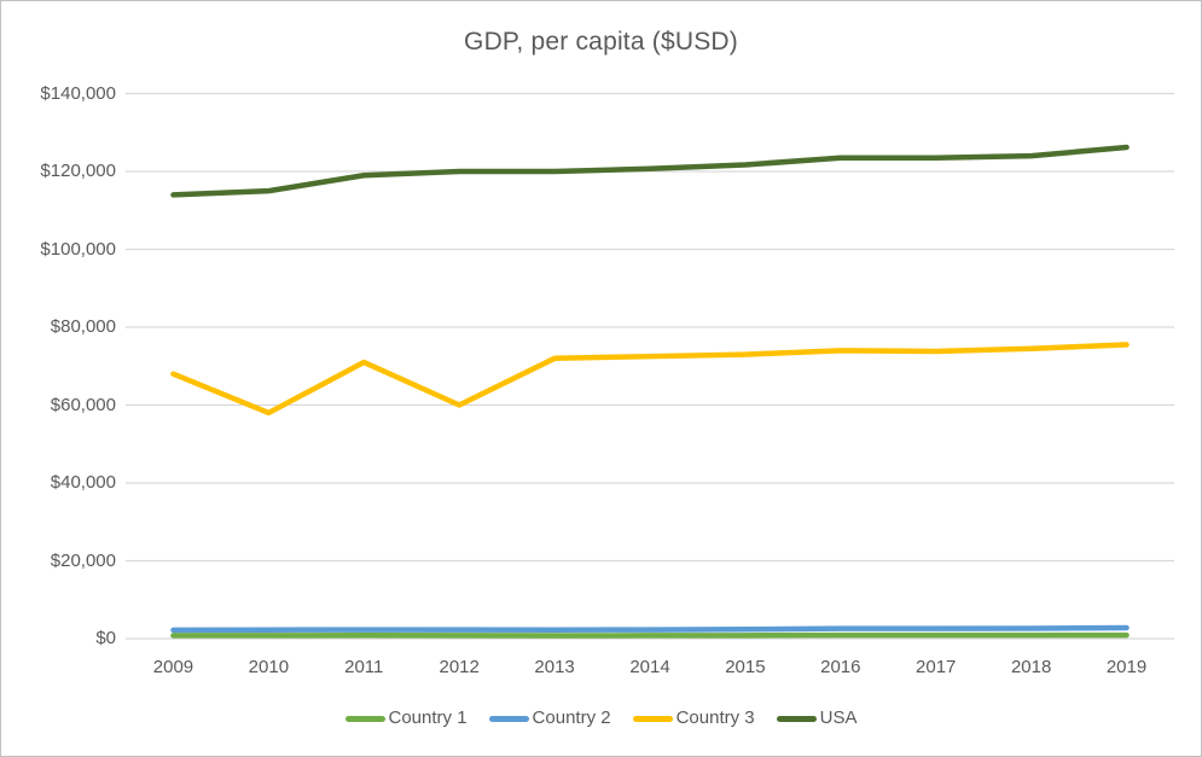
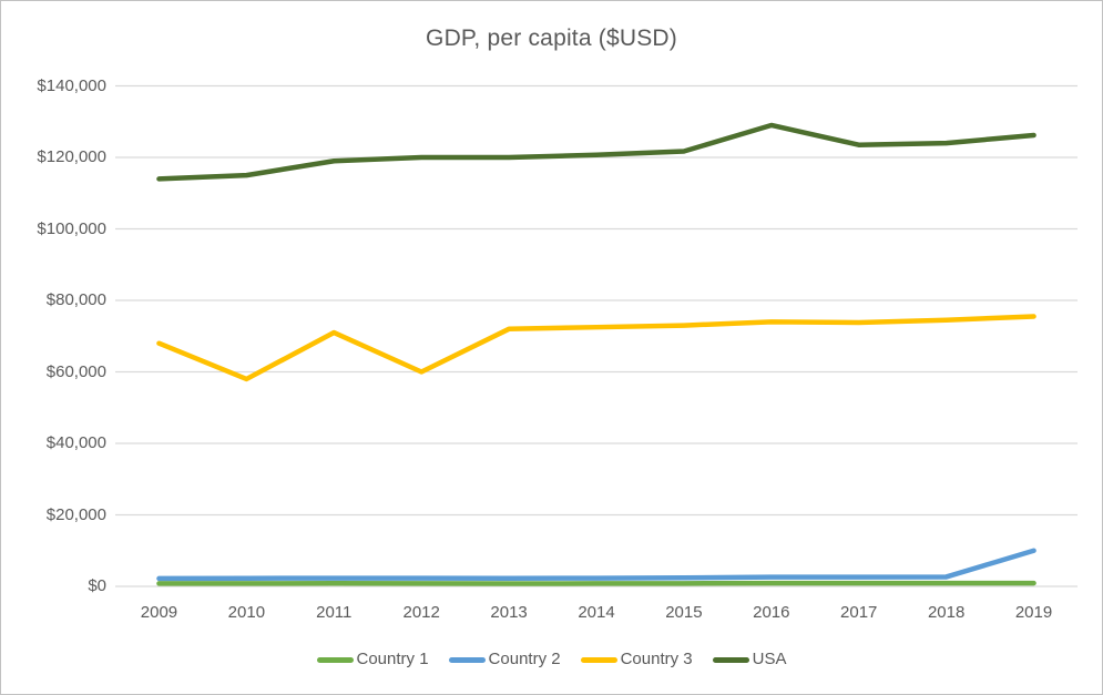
USA/2016: $124000 -> $129000
Country 2/2019: $3000 -> $10000
